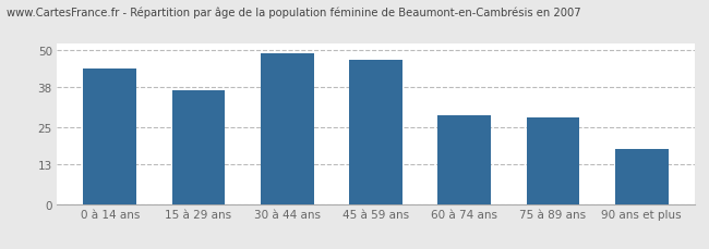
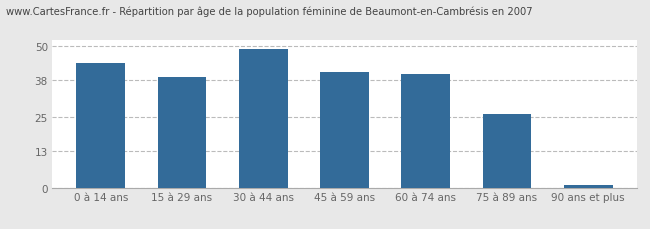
15 à 29 ans: 37 -> 39
45 à 59 ans: 47 -> 41
60 à 74 ans: 29 -> 40
75 à 89 ans: 28 -> 26
90 ans et plus: 18 -> 1
